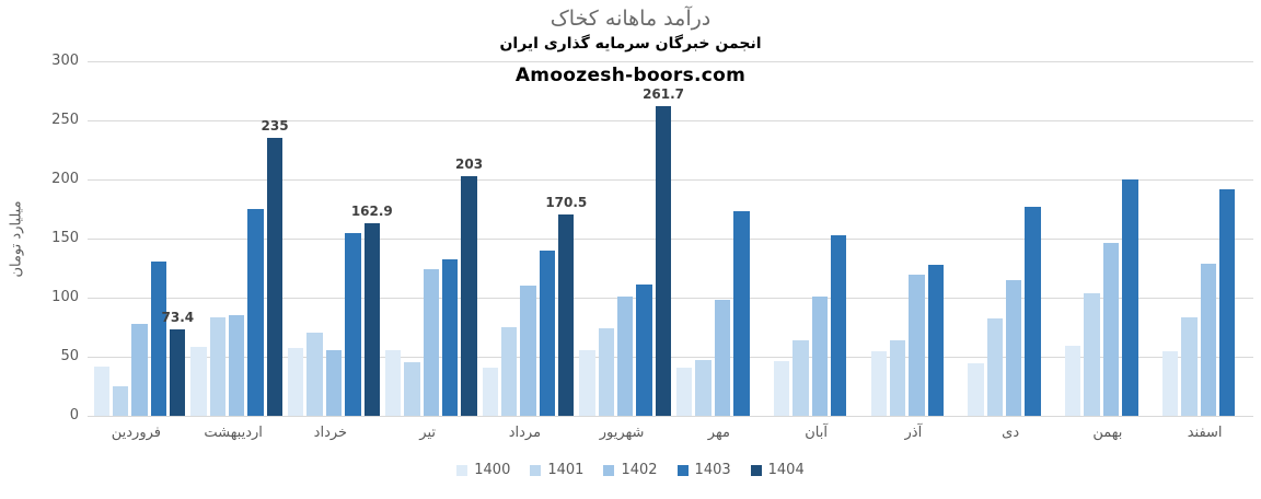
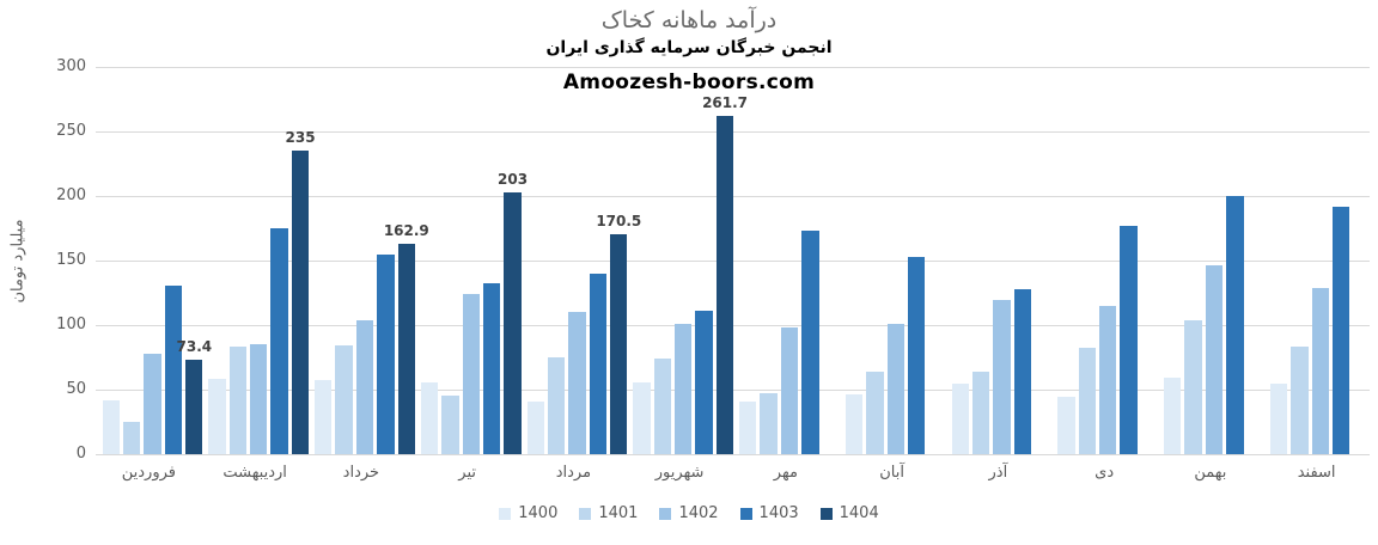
1401/خرداد: 70 -> 84
1402/خرداد: 56 -> 104
